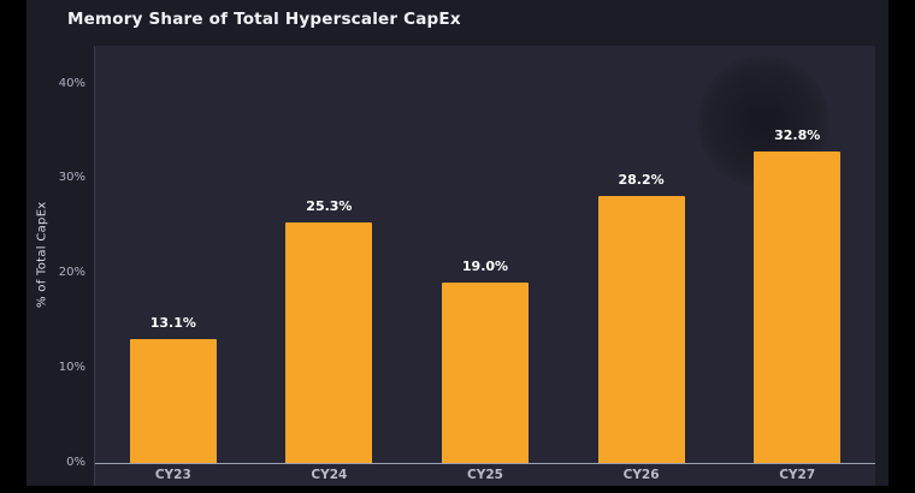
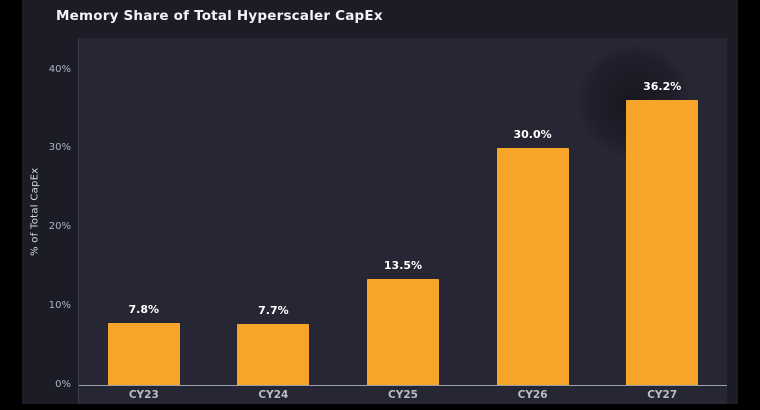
CY23: 13.1% -> 7.8%
CY24: 25.3% -> 7.7%
CY25: 19.0% -> 13.5%
CY26: 28.2% -> 30.0%
CY27: 32.8% -> 36.2%
